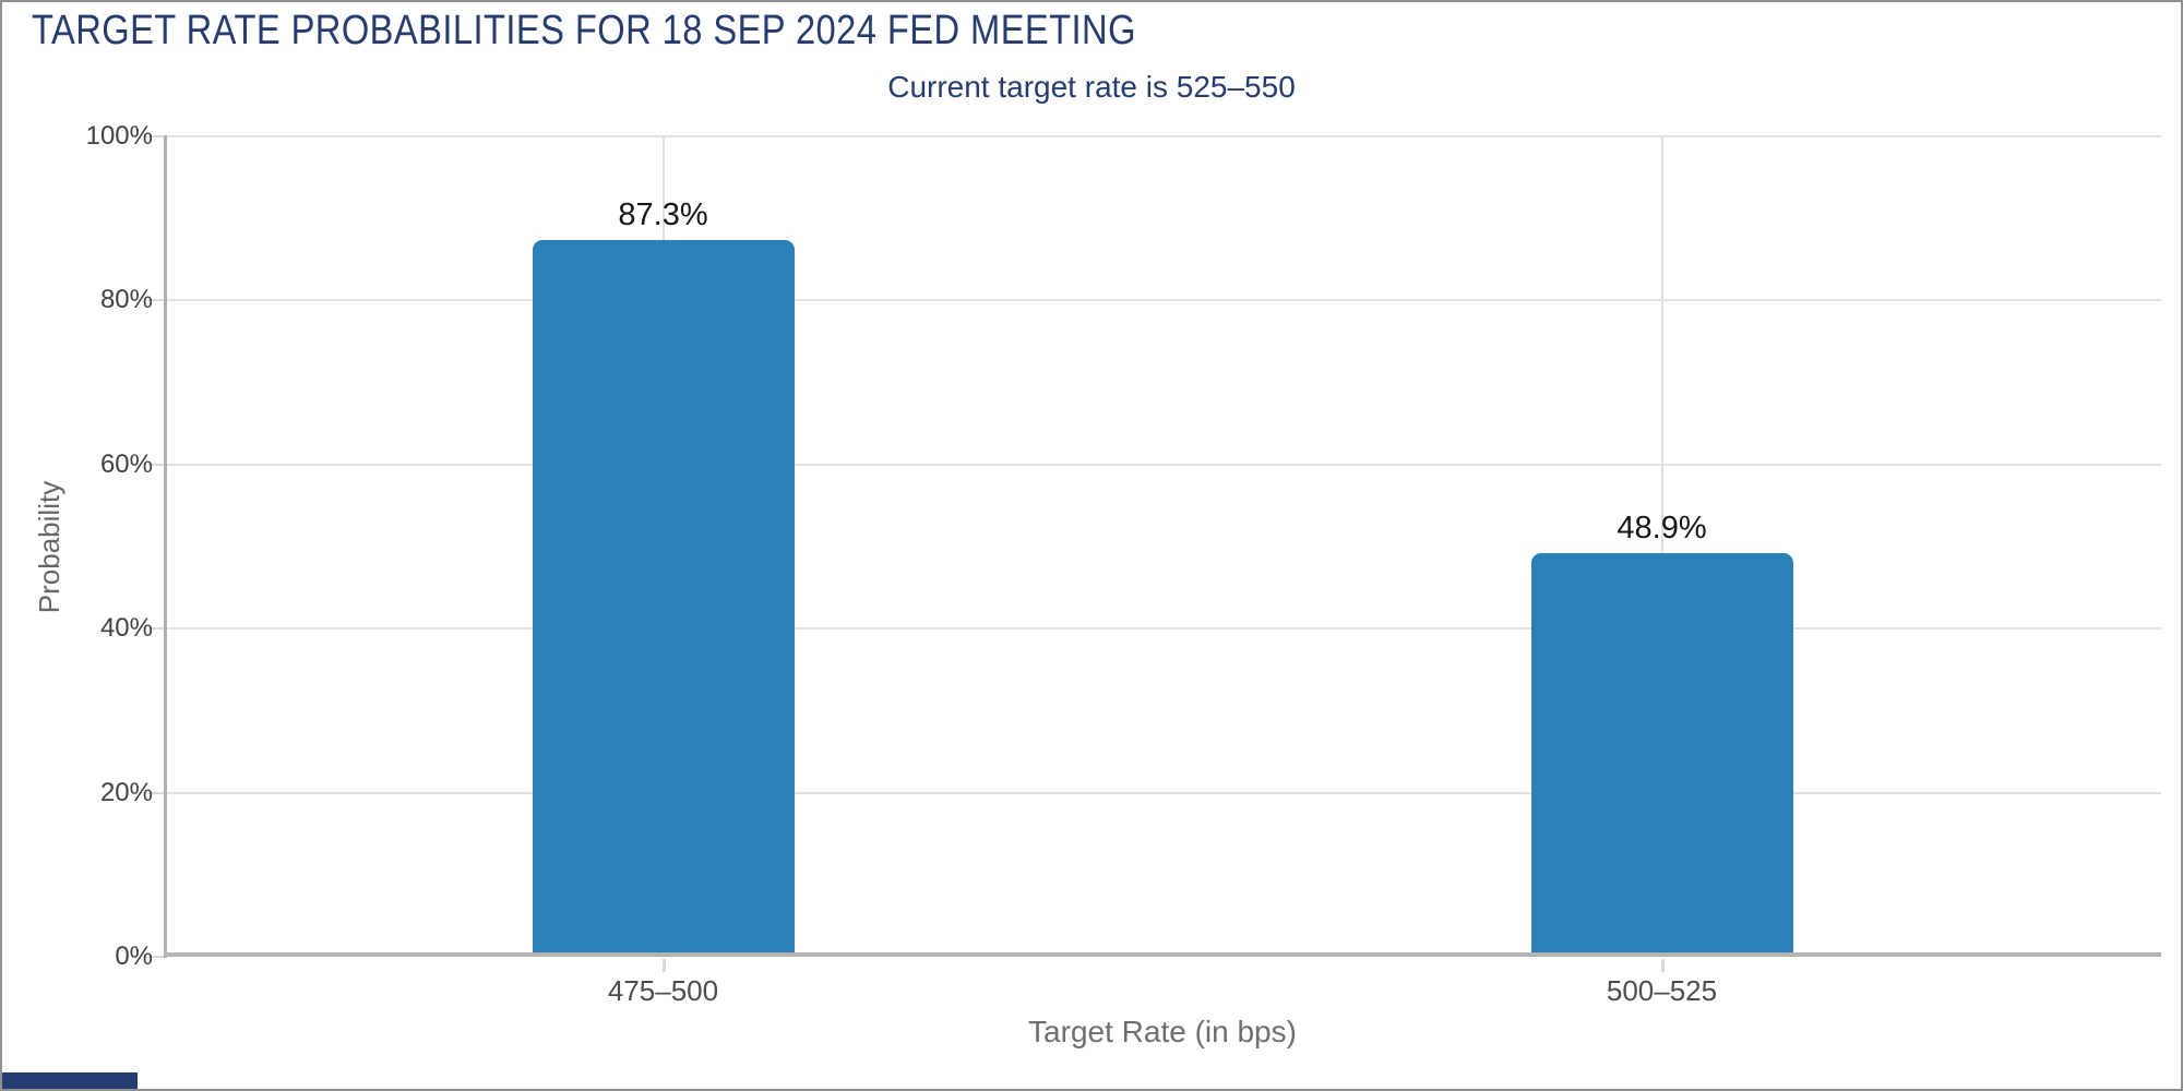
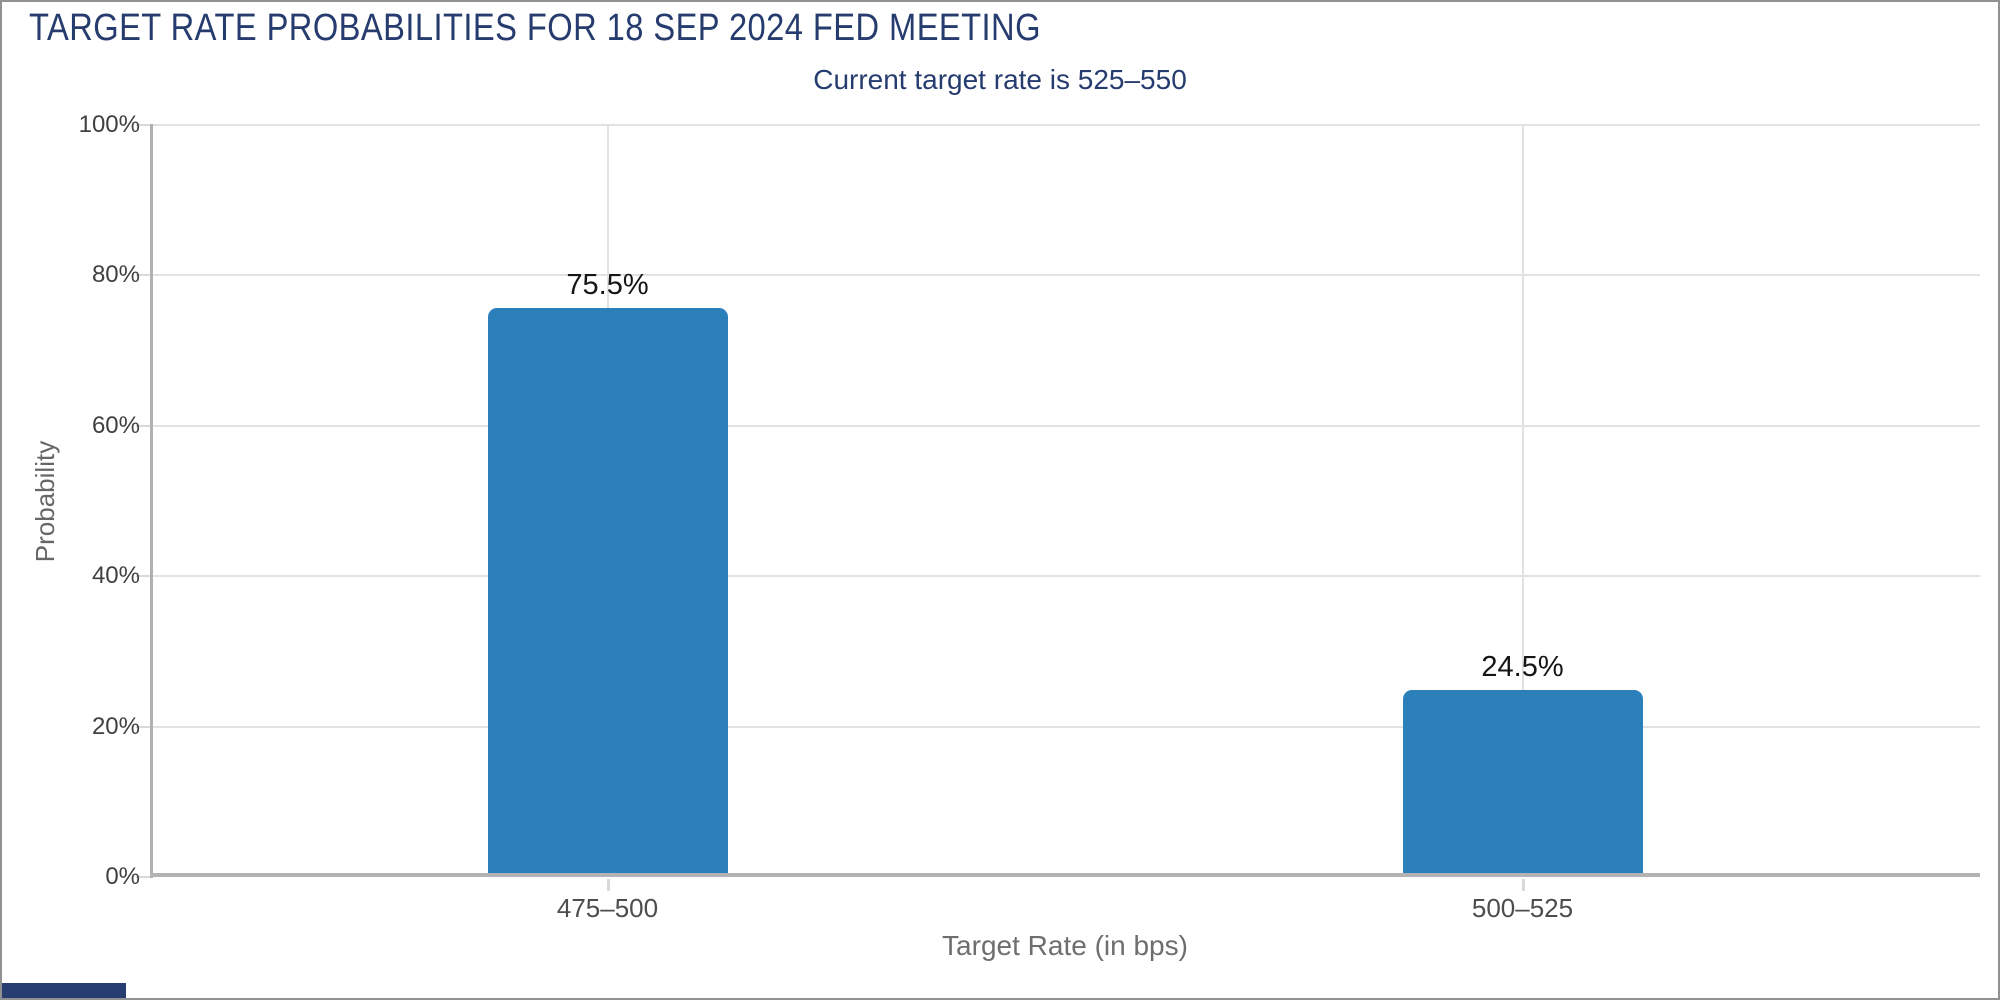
475–500: 87.3% -> 75.5%
500–525: 48.9% -> 24.5%
